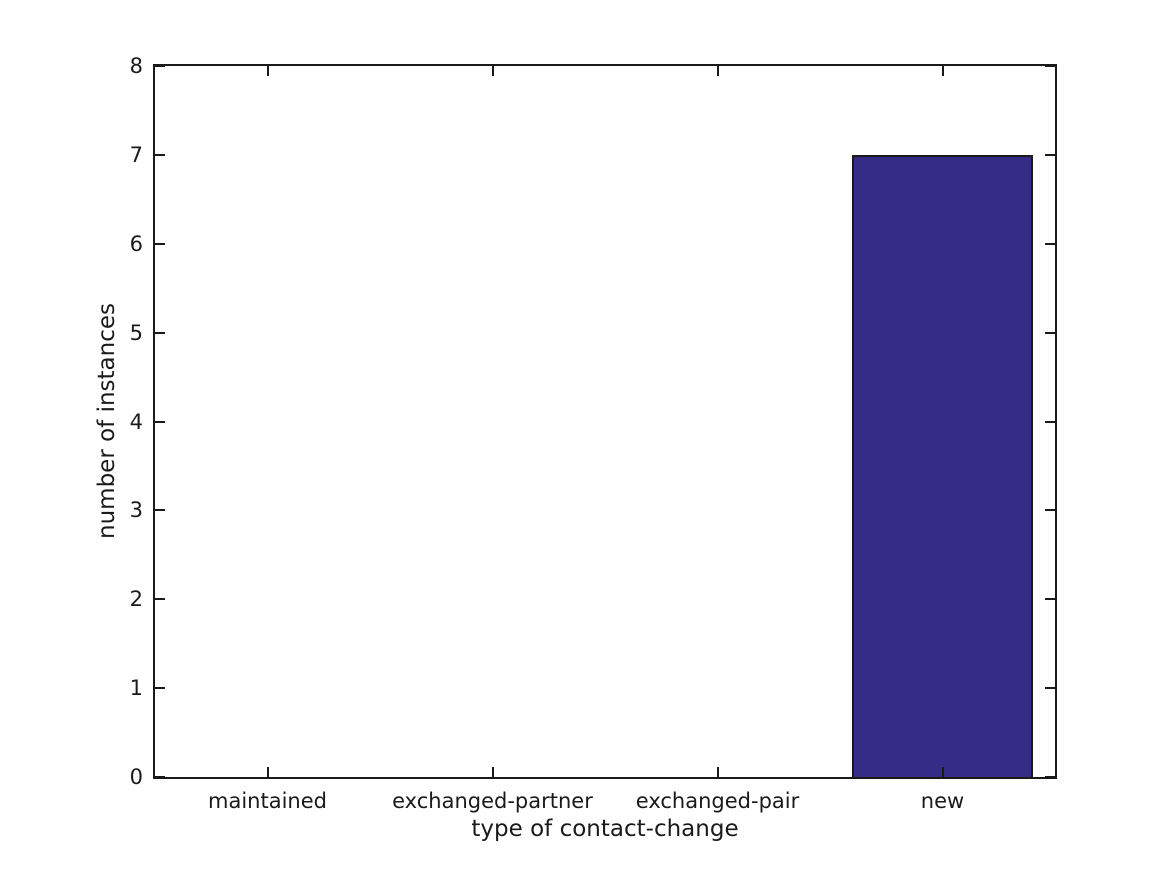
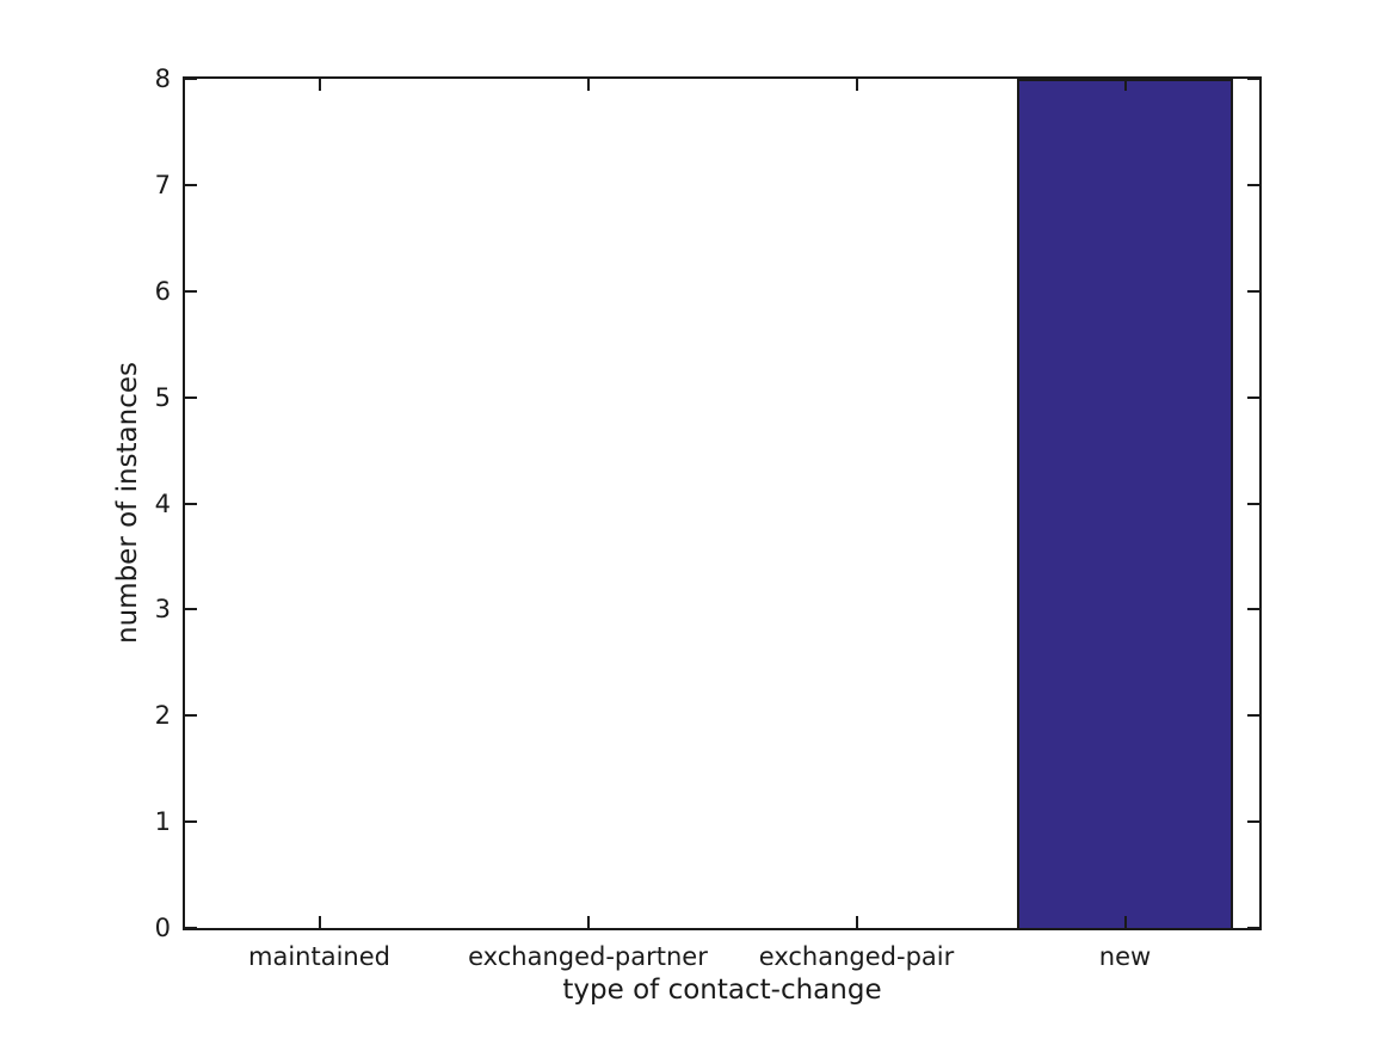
new: 7 -> 8
